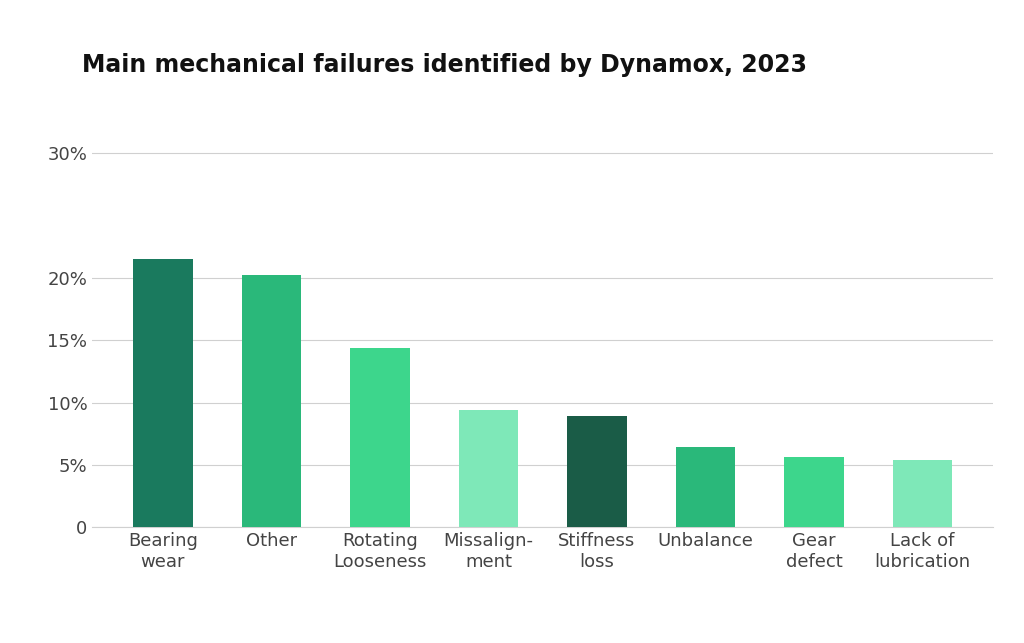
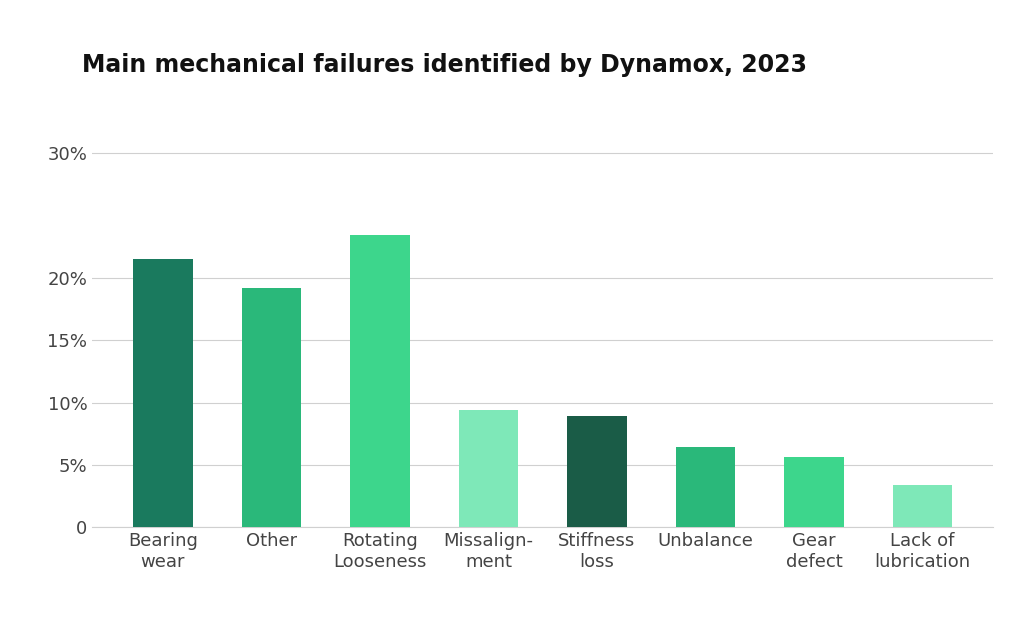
Other: 20.2% -> 19.2%
Rotating Looseness: 14.4% -> 23.4%
Lack of lubrication: 5.4% -> 3.4%
